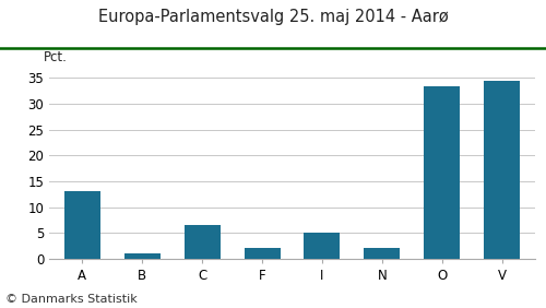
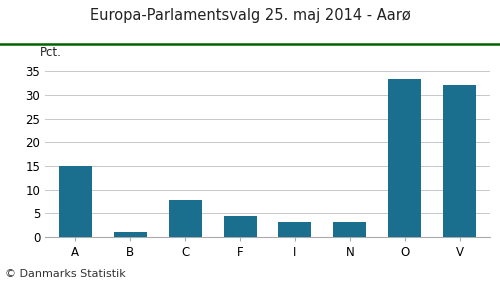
A: 13.0 -> 15.1
C: 6.5 -> 7.9
F: 2.0 -> 4.5
I: 5.0 -> 3.2
N: 2.0 -> 3.2
V: 34.5 -> 32.2
